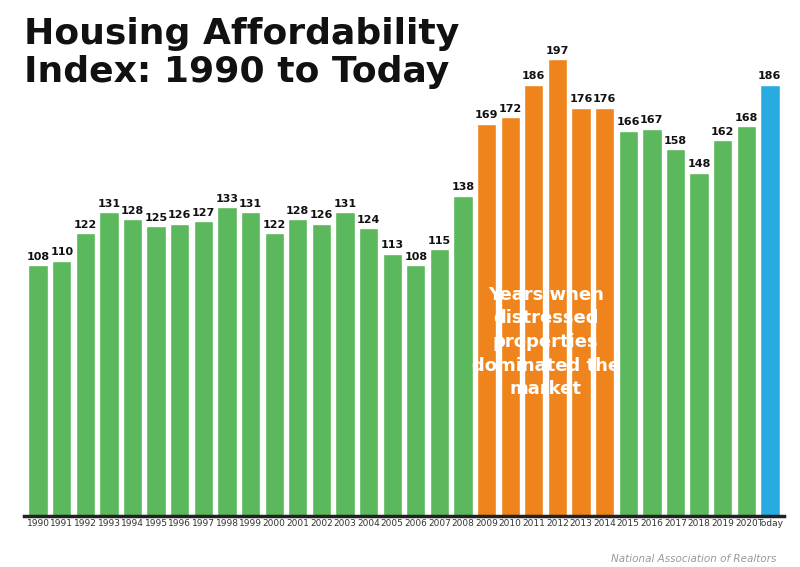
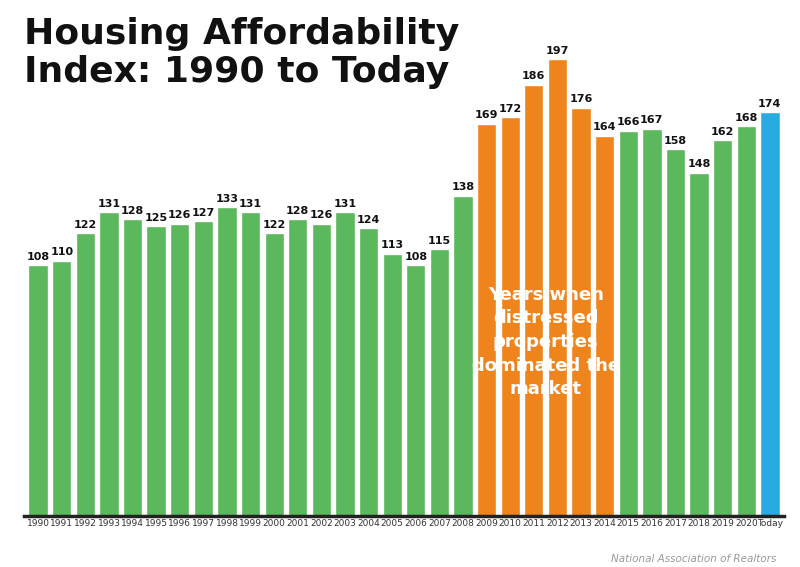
2014: 176 -> 164
Today: 186 -> 174
